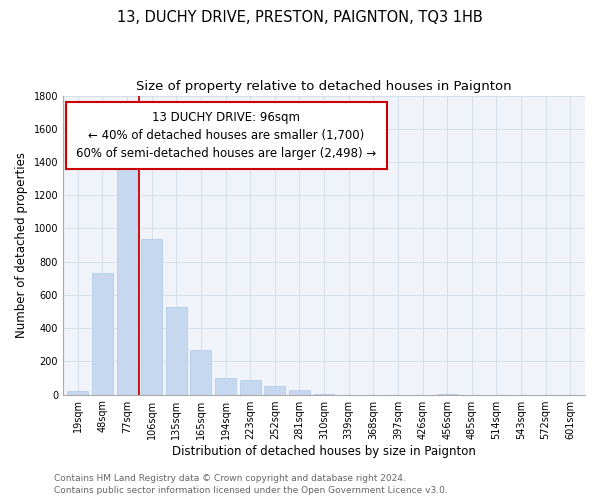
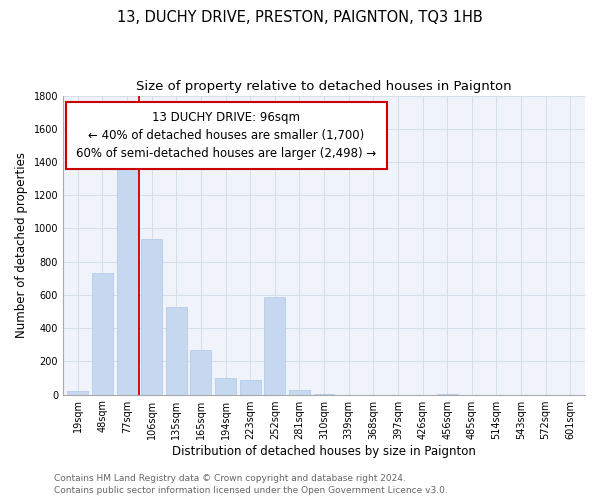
252sqm: 50 -> 590
